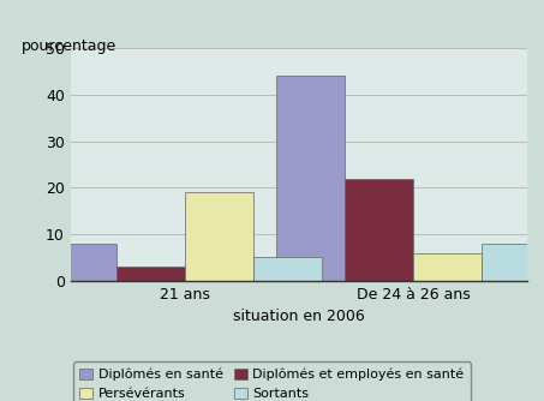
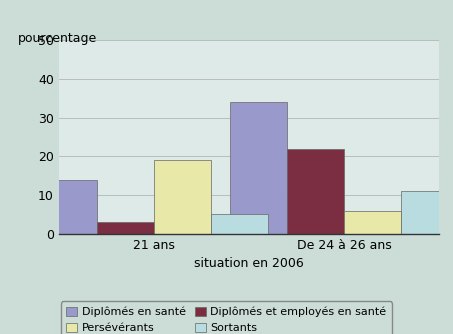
Diplômés en santé/21 ans: 8 -> 14
Diplômés en santé/De 24 à 26 ans: 44 -> 34
Sortants/De 24 à 26 ans: 8 -> 11
